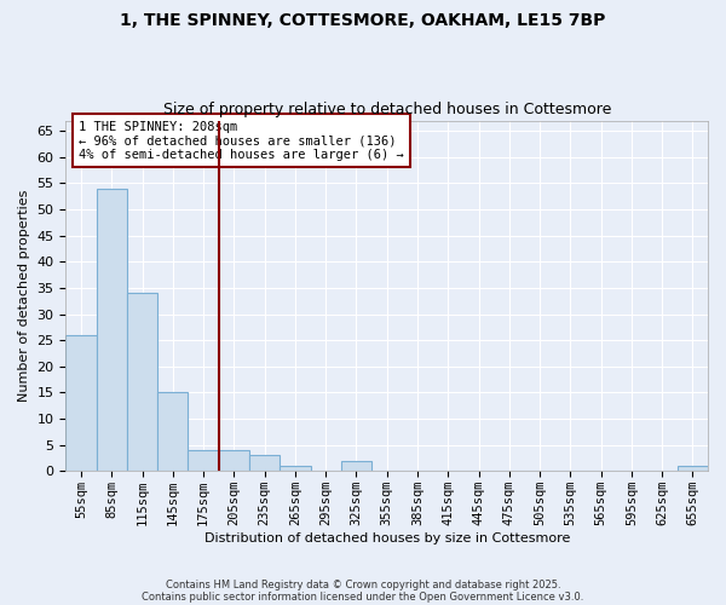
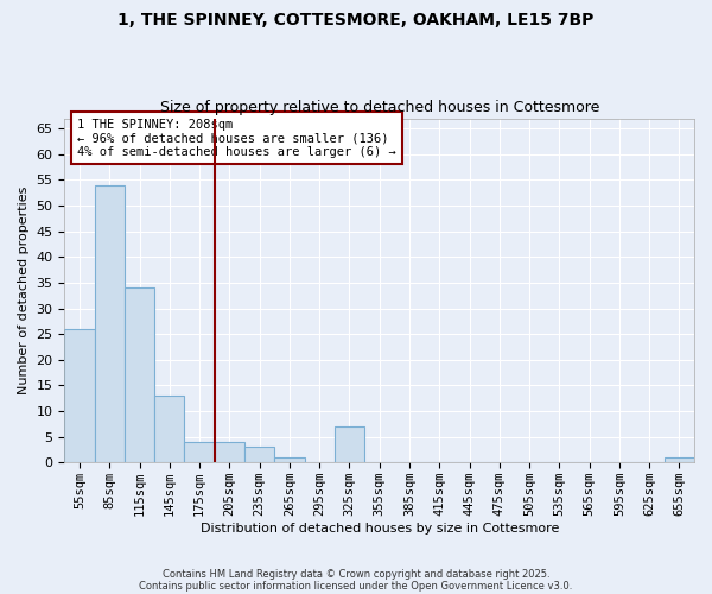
145sqm: 15 -> 13
325sqm: 2 -> 7
